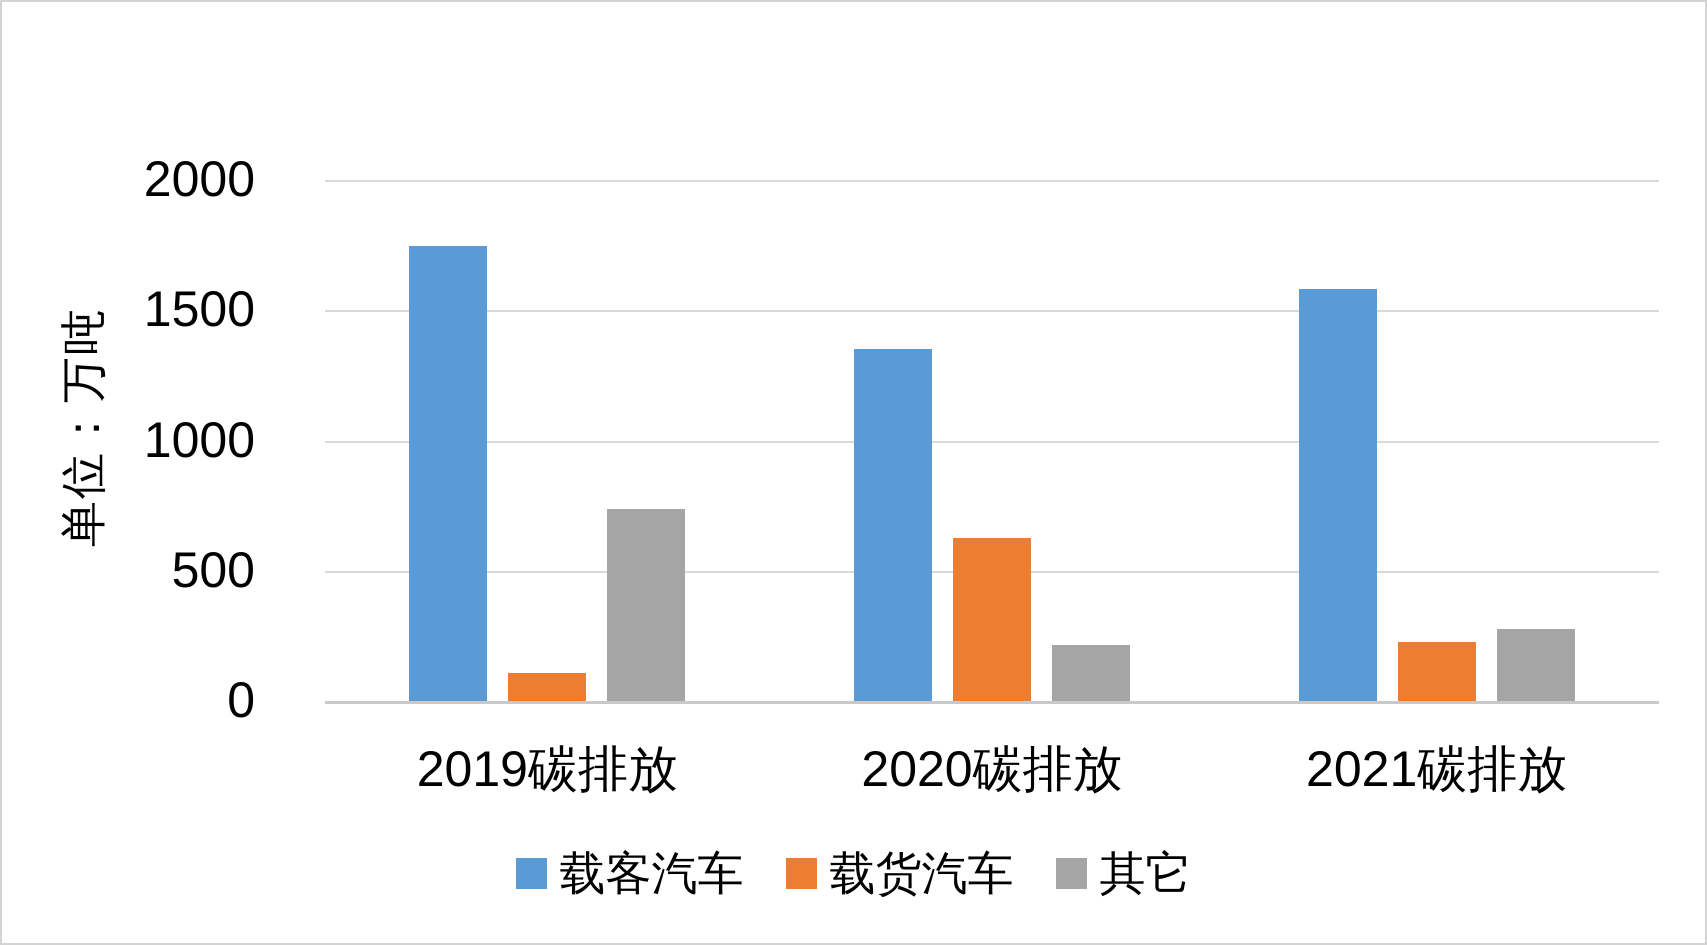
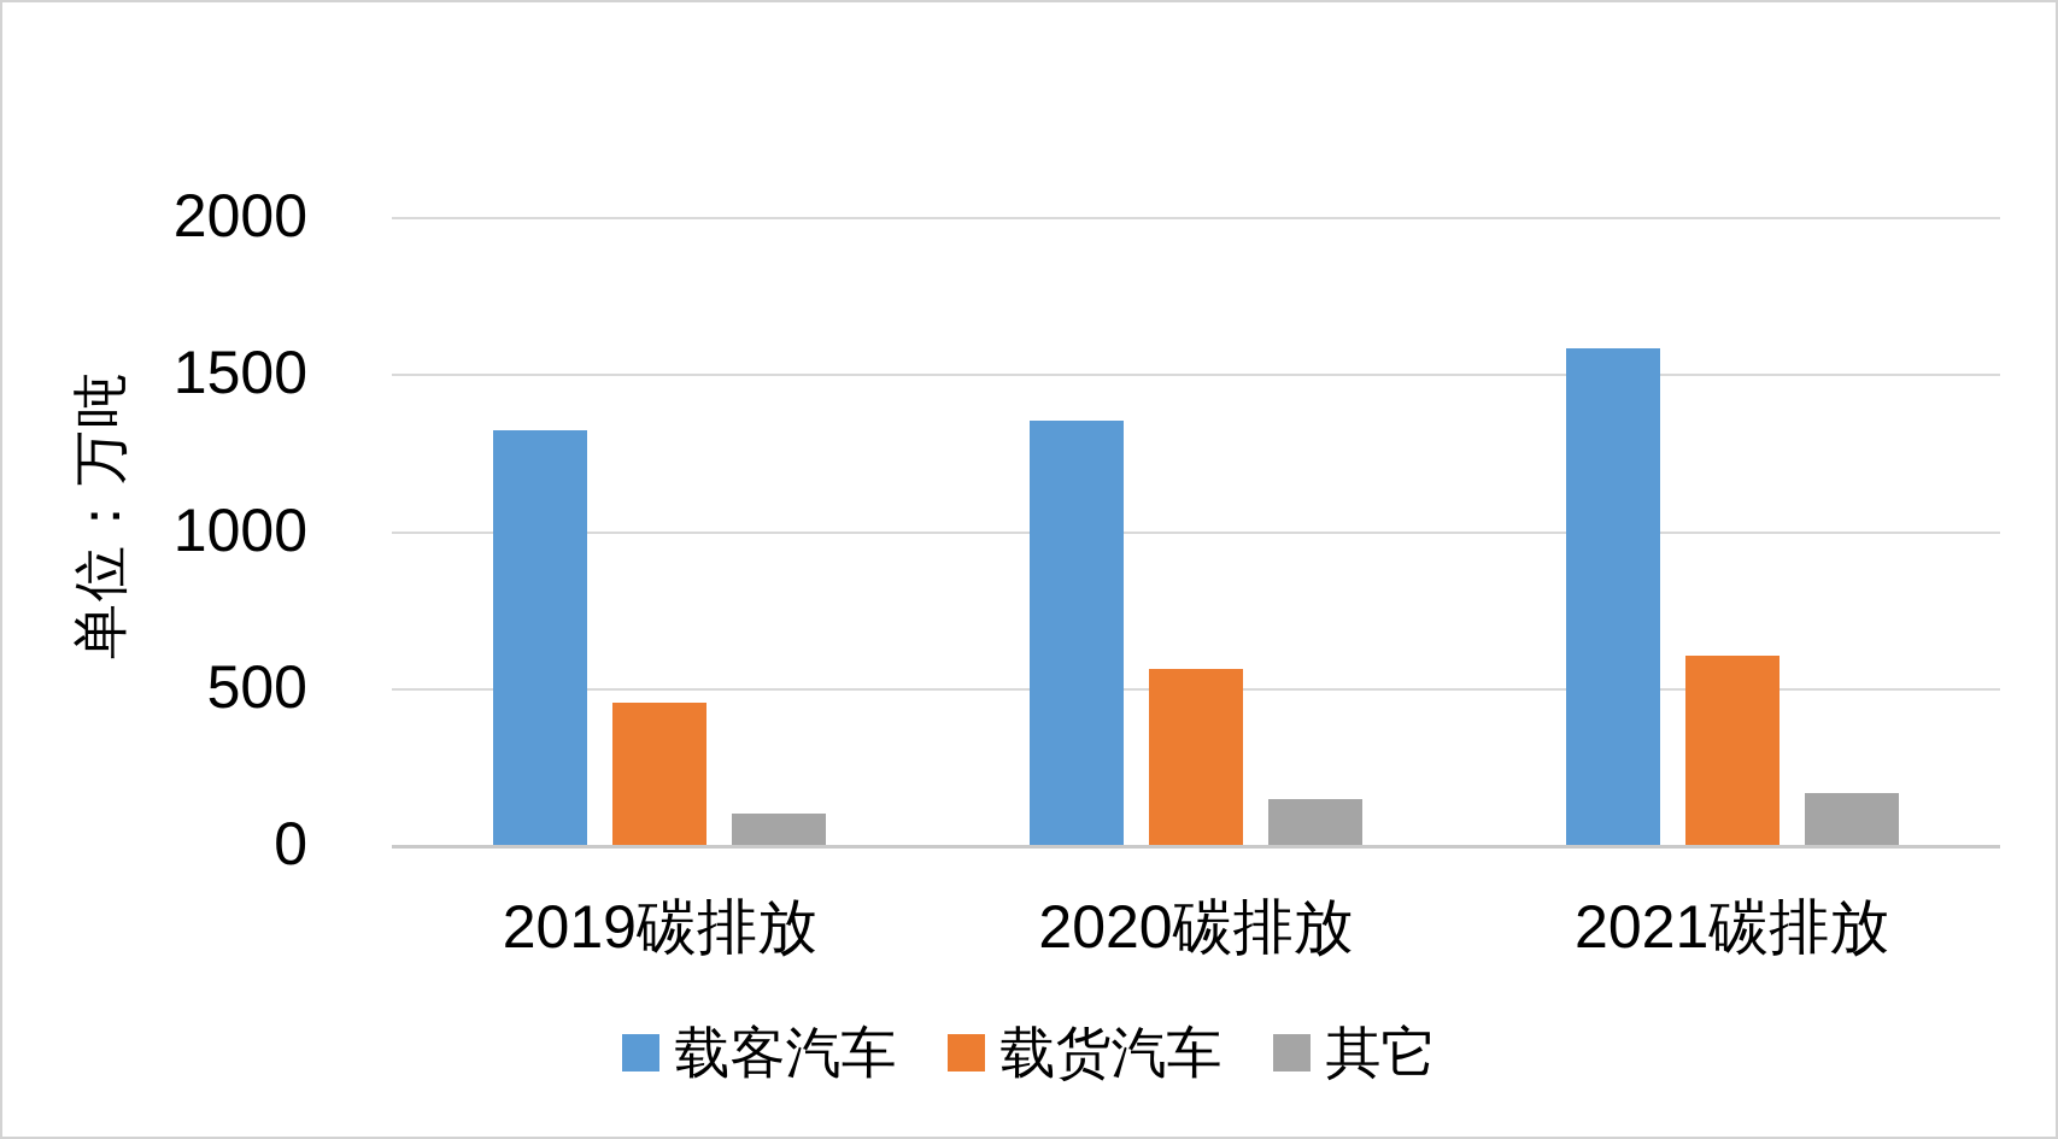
载客汽车/2019碳排放: 1750 -> 1320
载货汽车/2019碳排放: 110 -> 460
其它/2019碳排放: 740 -> 100
载货汽车/2020碳排放: 630 -> 560
其它/2020碳排放: 220 -> 150
载货汽车/2021碳排放: 230 -> 600
其它/2021碳排放: 280 -> 170
